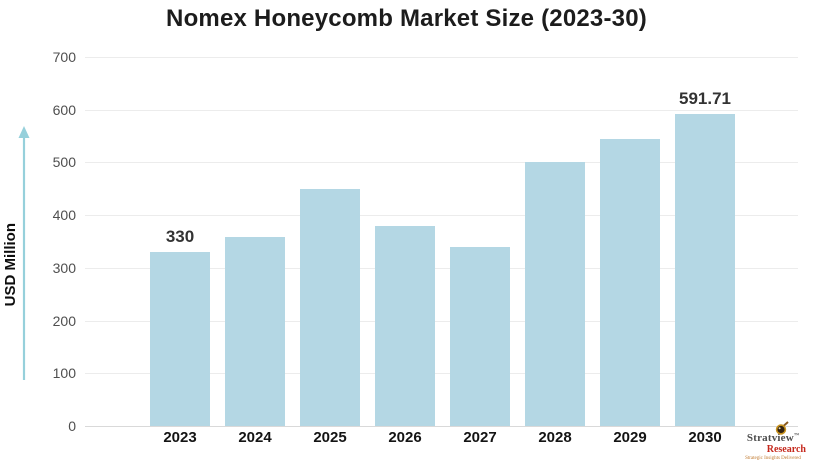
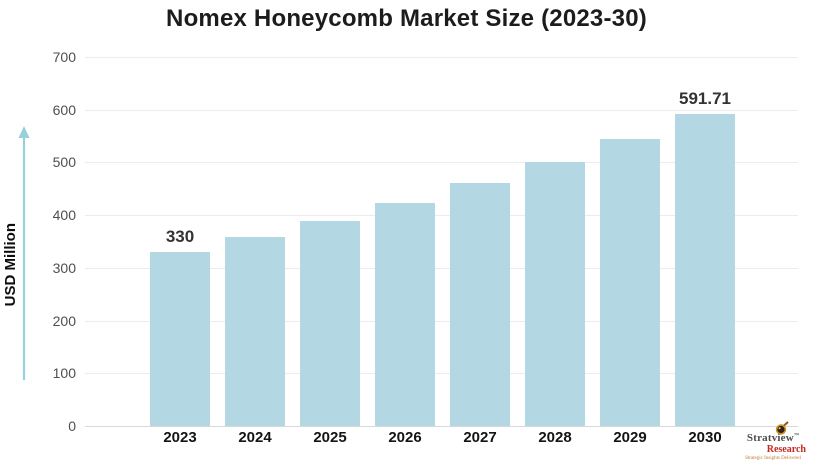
2025: 450 -> 390
2026: 380 -> 420
2027: 340 -> 460
